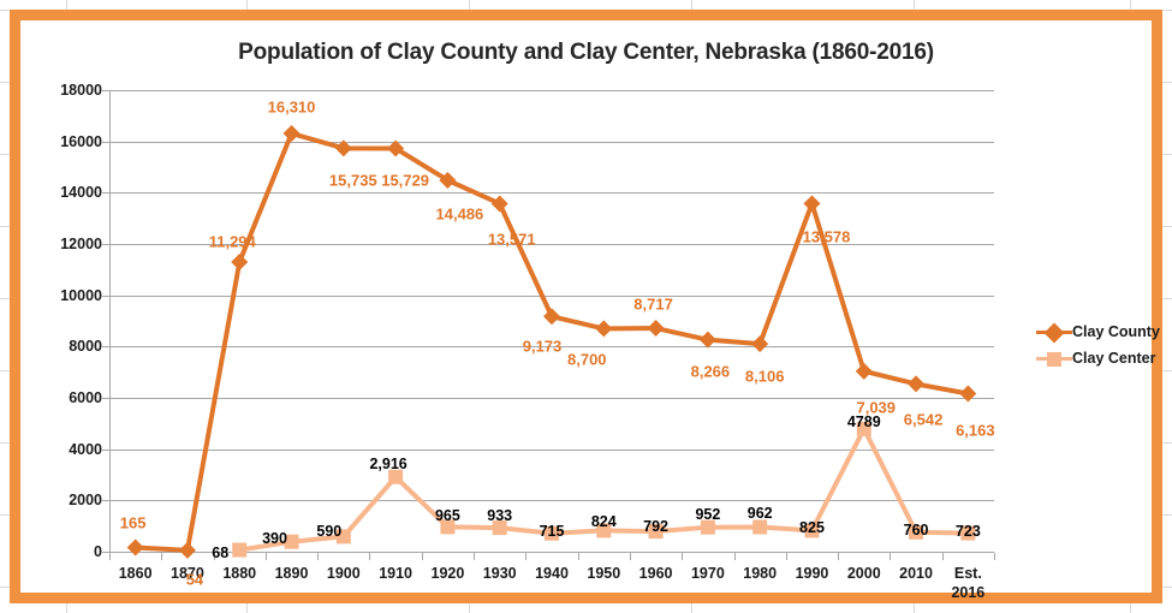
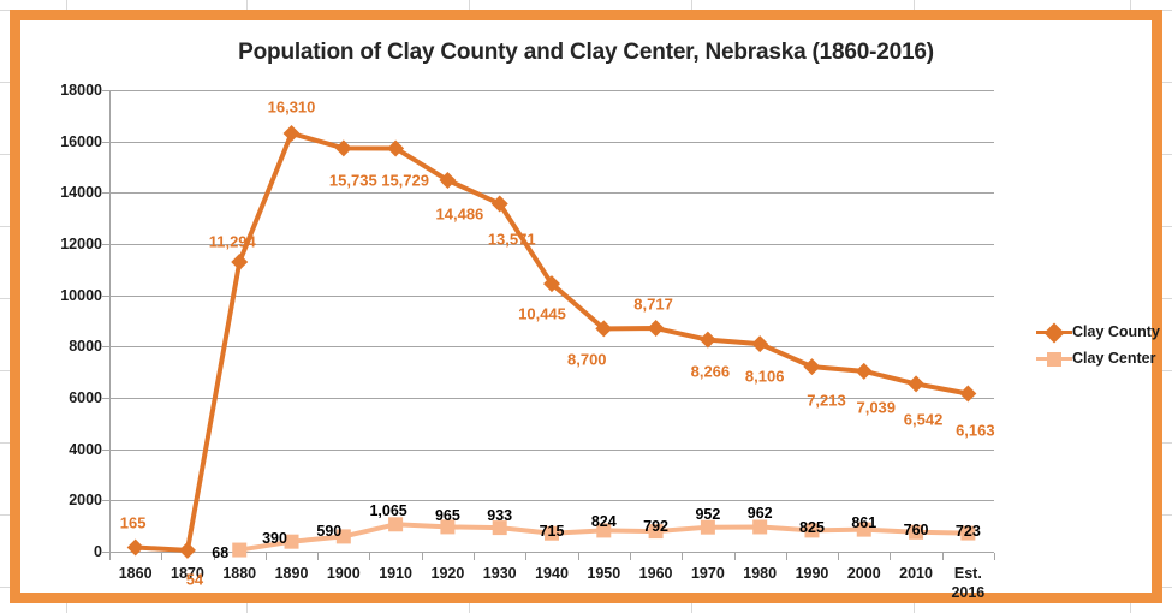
Clay Center/1910: 2,916 -> 1,065
Clay County/1940: 9,173 -> 10,445
Clay County/1990: 13,578 -> 7,213
Clay Center/2000: 4789 -> 861
